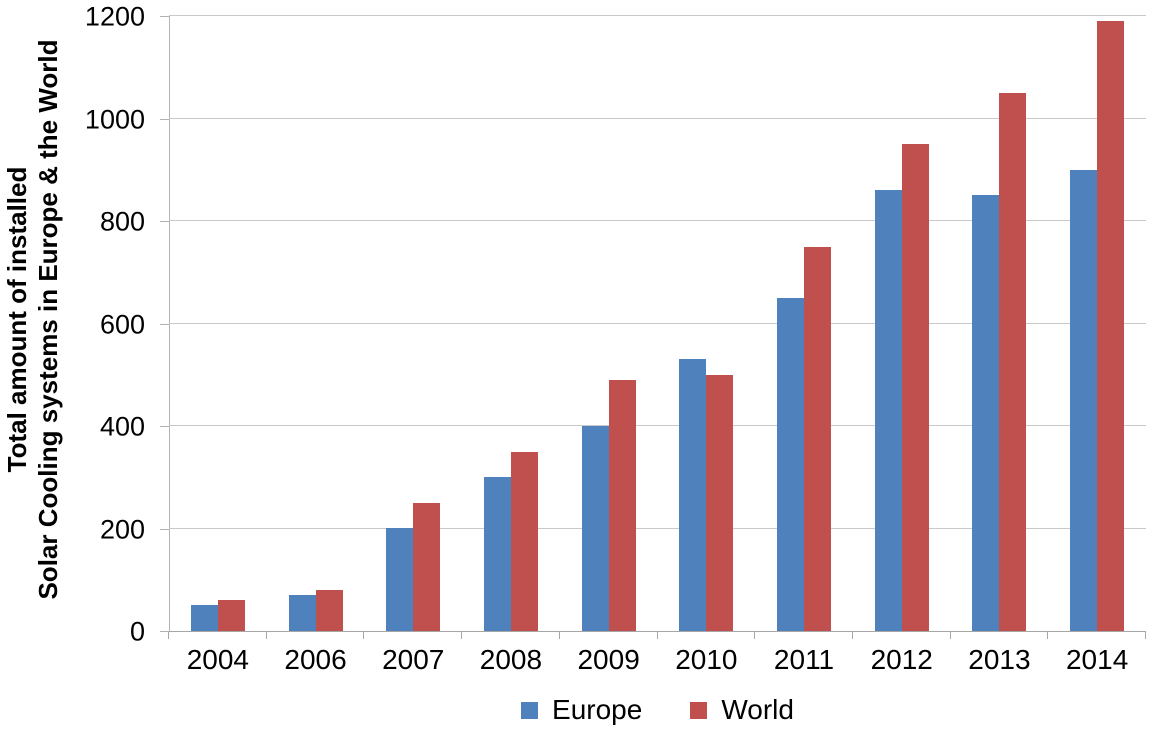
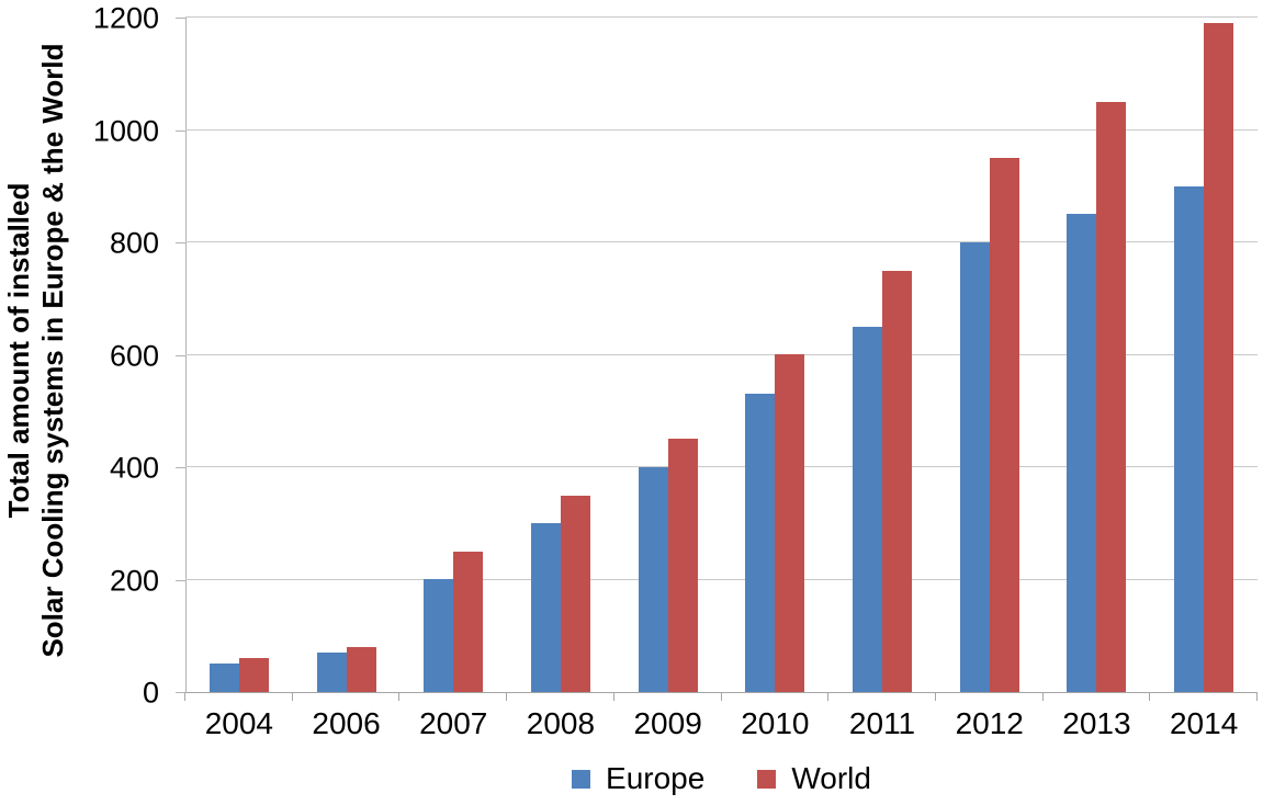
World/2009: 490 -> 450
World/2010: 500 -> 600
Europe/2012: 860 -> 800
